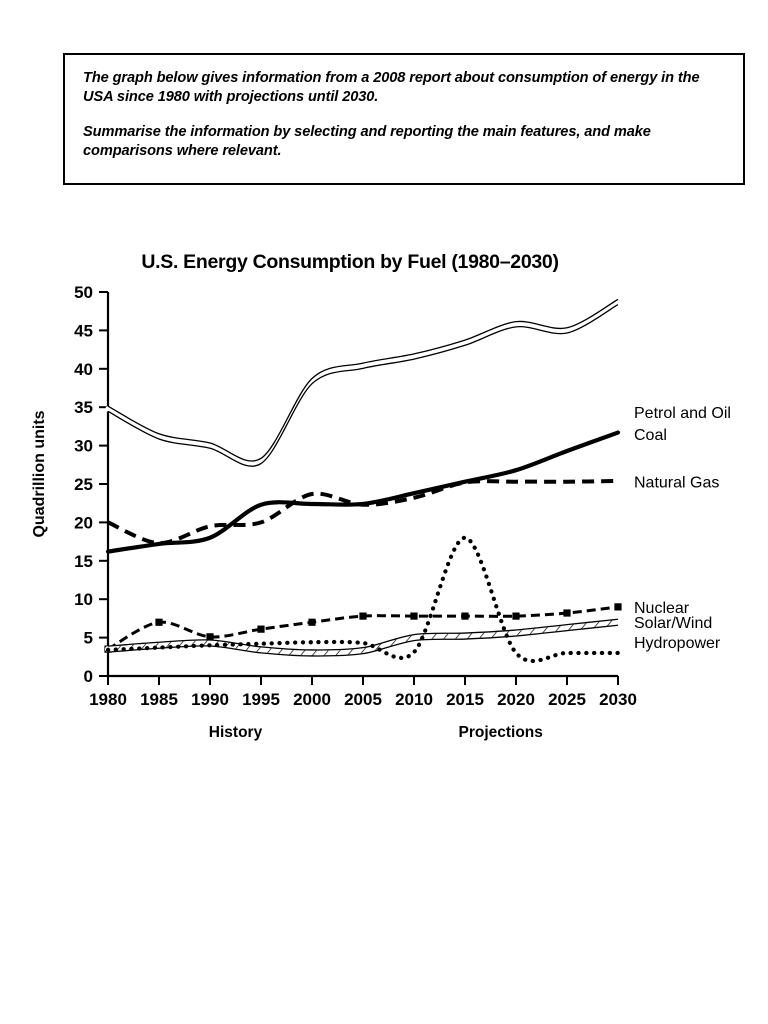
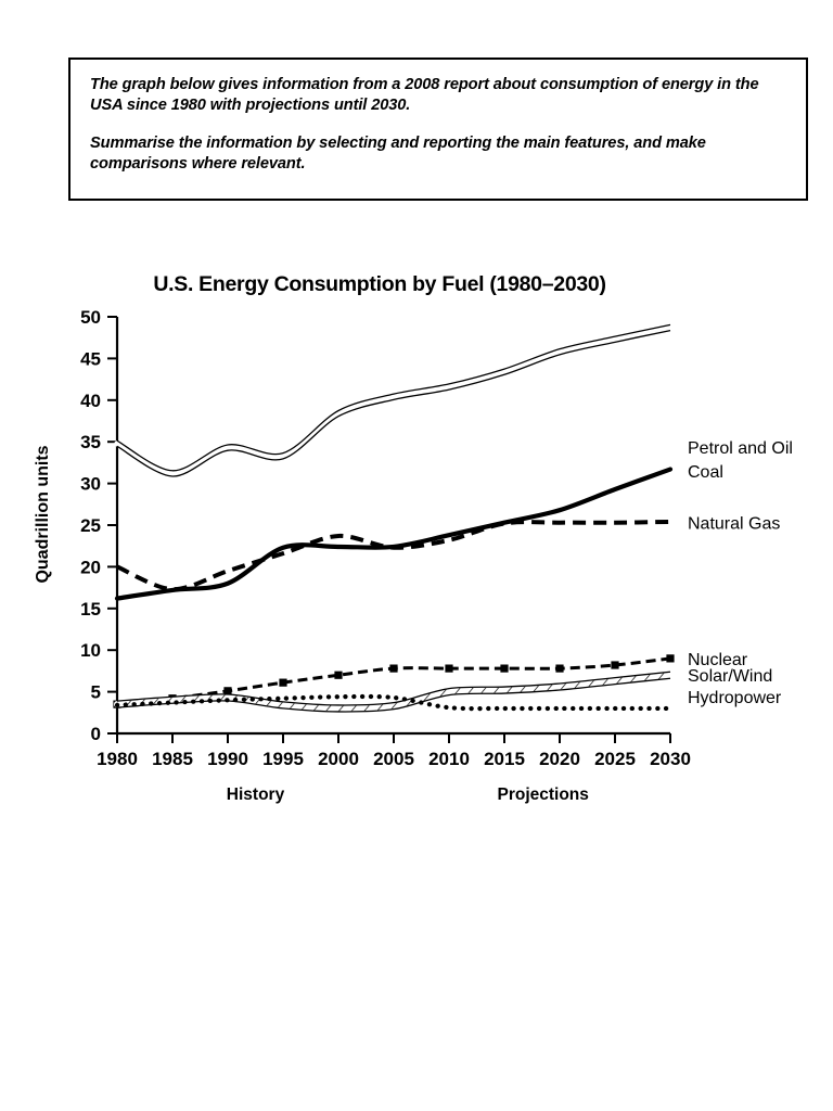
Nuclear/1985: 7 -> 4
Petrol and Oil/1990: 30 -> 34
Petrol and Oil/1995: 28 -> 33
Natural Gas/1995: 20 -> 22
Hydropower/2015: 18 -> 3
Petrol and Oil/2025: 45 -> 47
